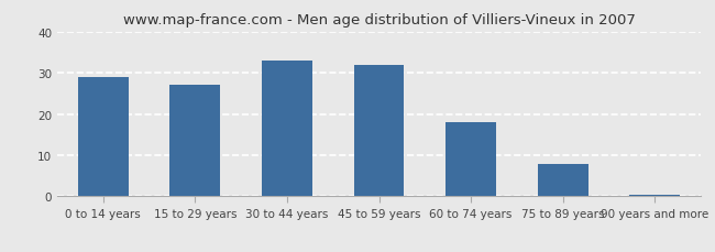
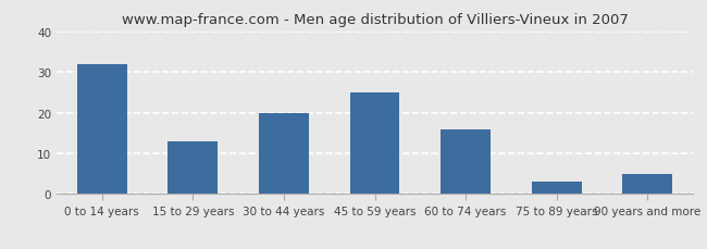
0 to 14 years: 29.0 -> 32.0
15 to 29 years: 27.0 -> 13.0
30 to 44 years: 33.0 -> 20.0
45 to 59 years: 32.0 -> 25.0
60 to 74 years: 18.0 -> 16.0
75 to 89 years: 8.0 -> 3.0
90 years and more: 0.5 -> 5.0
